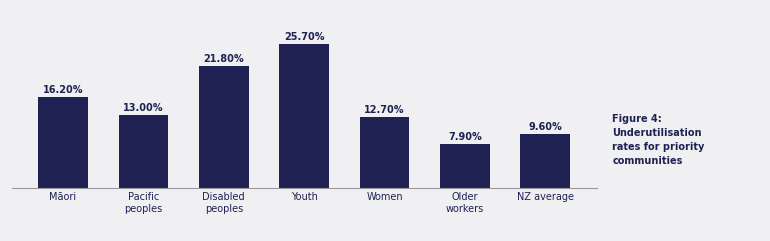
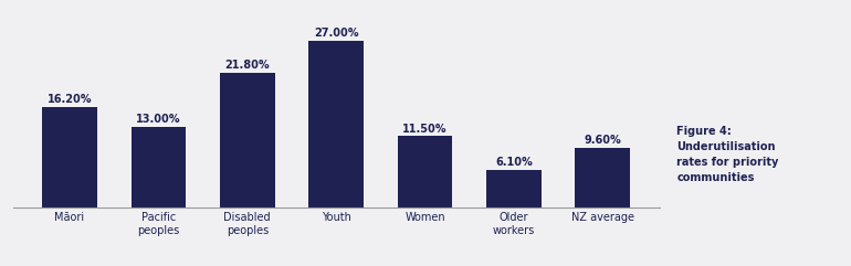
Youth: 25.70% -> 27.00%
Women: 12.70% -> 11.50%
Older workers: 7.90% -> 6.10%
